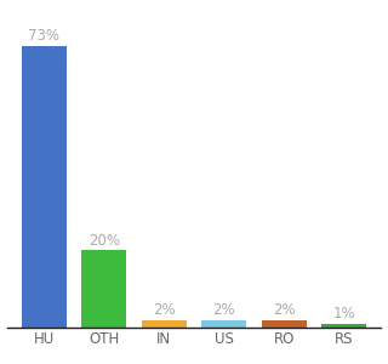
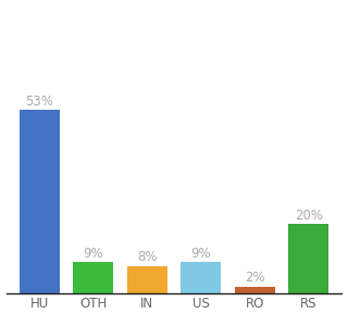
HU: 73% -> 53%
OTH: 20% -> 9%
IN: 2% -> 8%
US: 2% -> 9%
RS: 1% -> 20%
